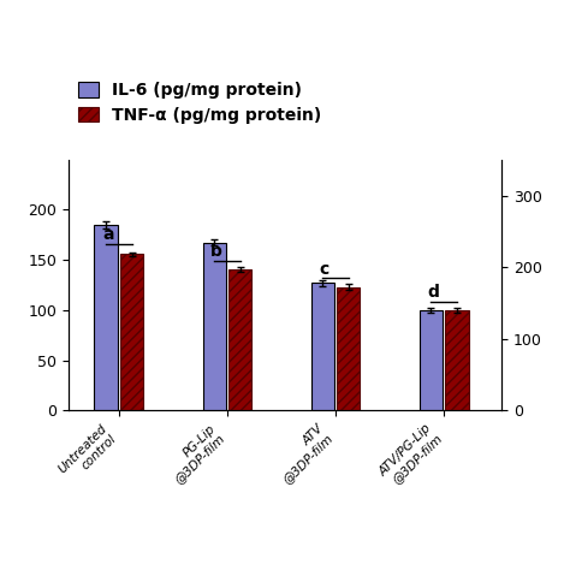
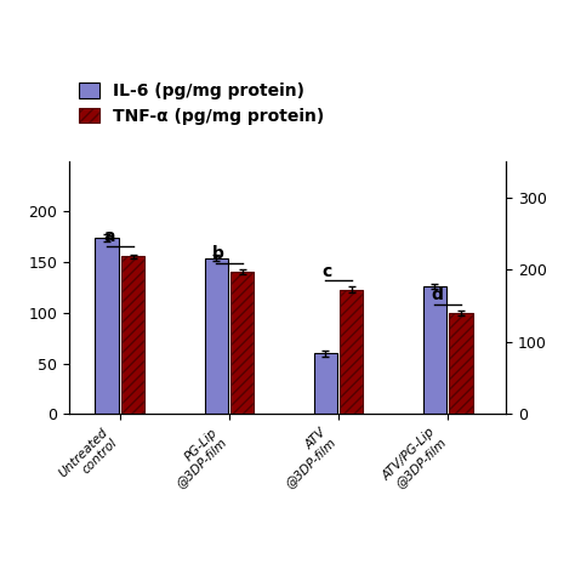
IL-6 (pg/mg protein)/Untreated control: 185 -> 174
IL-6 (pg/mg protein)/PG-Lip @3DP-film: 167 -> 154
IL-6 (pg/mg protein)/ATV @3DP-film: 127 -> 60
IL-6 (pg/mg protein)/ATV/PG-Lip @3DP-film: 100 -> 126
